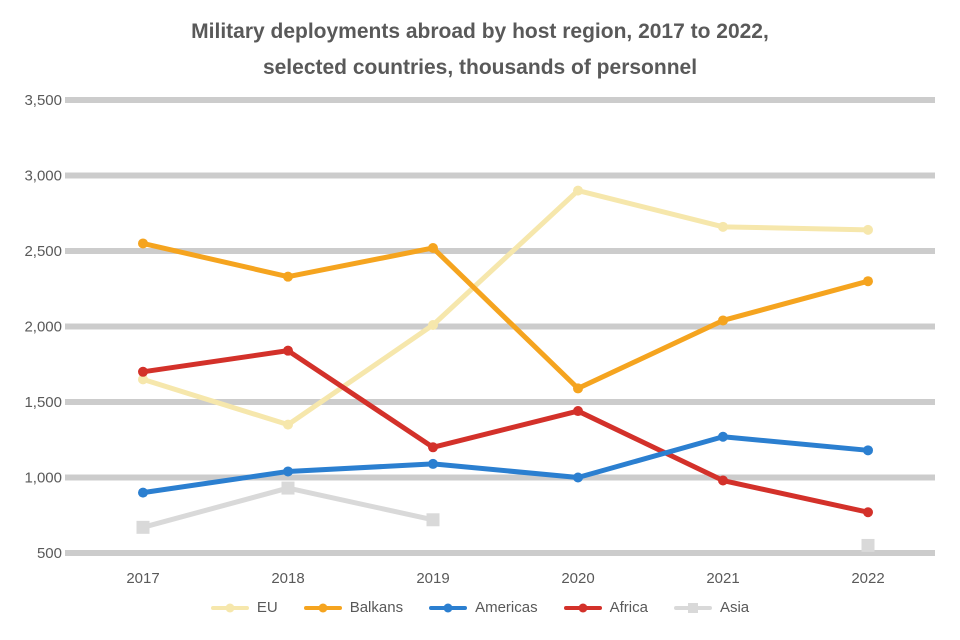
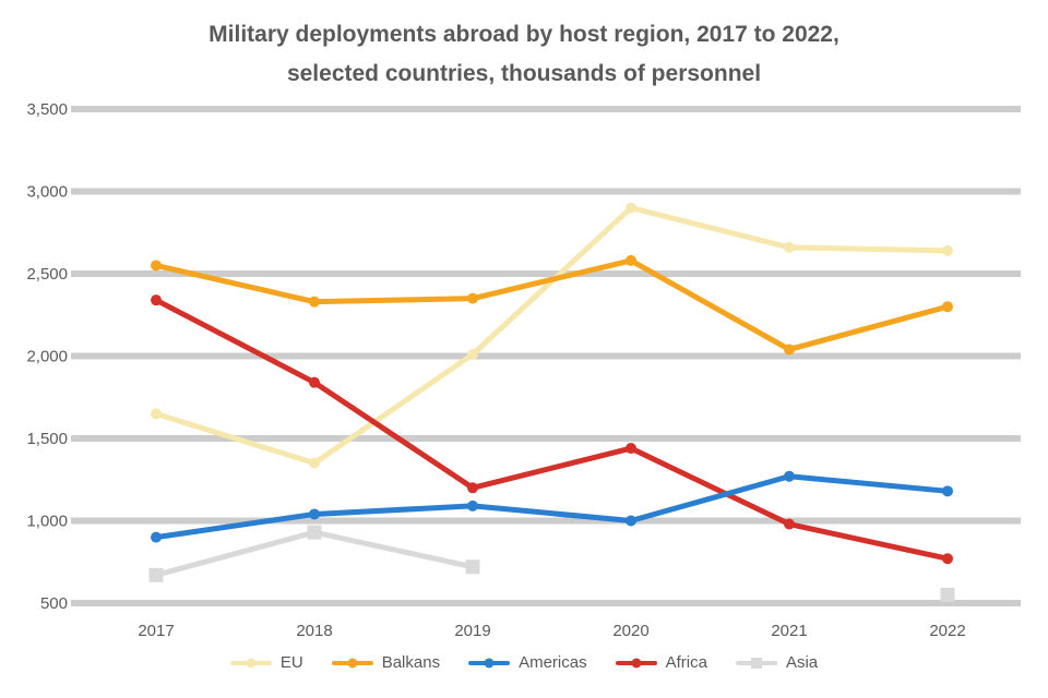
Africa/2017: 1700 -> 2340
Balkans/2019: 2520 -> 2350
Balkans/2020: 1590 -> 2580
